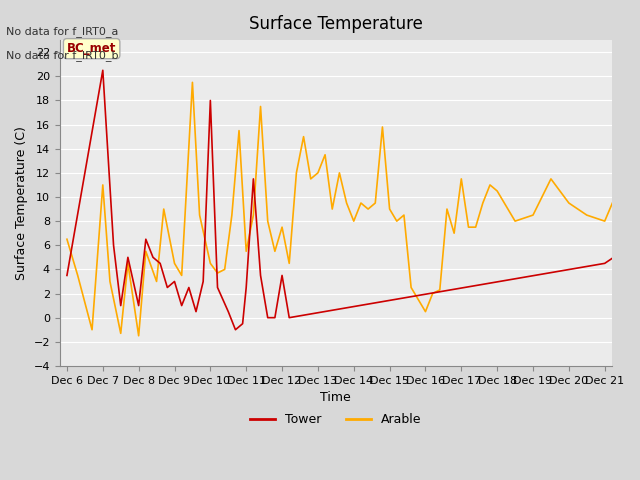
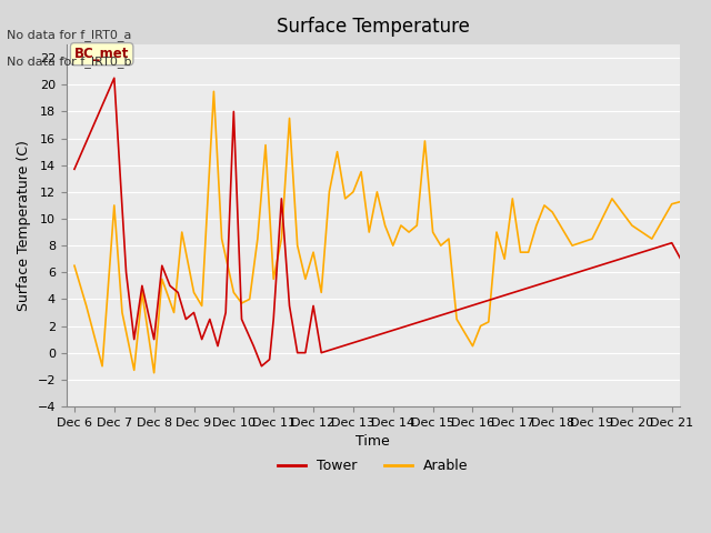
Tower/Dec 6: 3.5 -> 13.7
Tower/Dec 21: 4.5 -> 8.2
Arable/Dec 21: 8.0 -> 11.1
